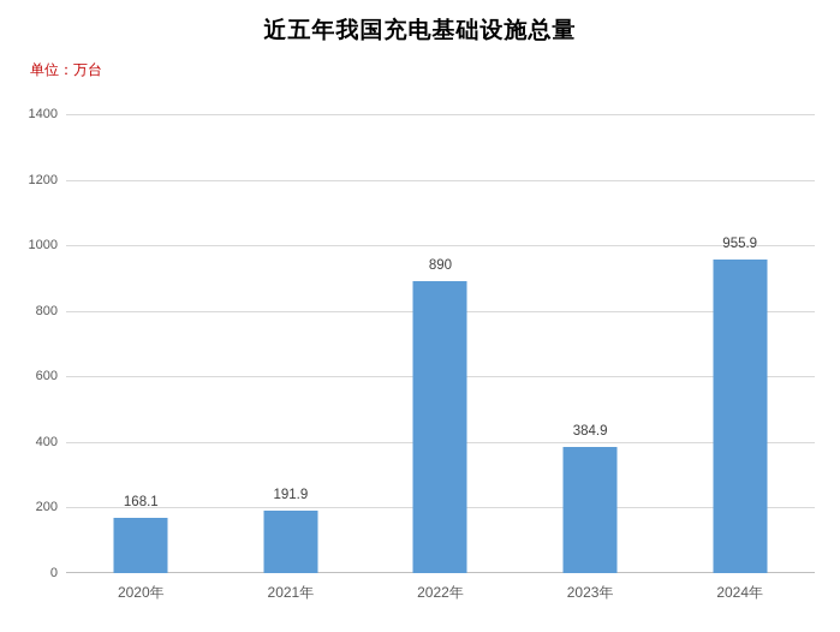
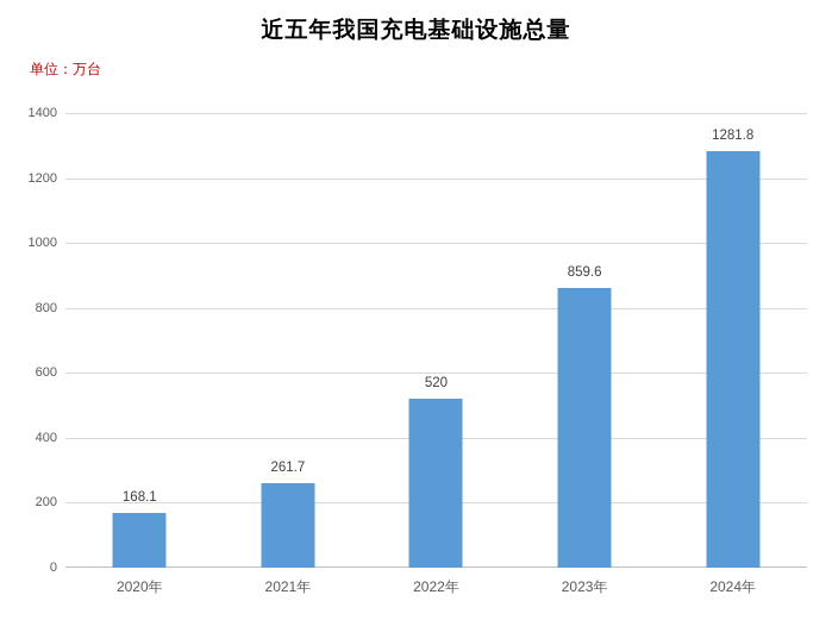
2021年: 191.9 -> 261.7
2022年: 890 -> 520
2023年: 384.9 -> 859.6
2024年: 955.9 -> 1281.8
